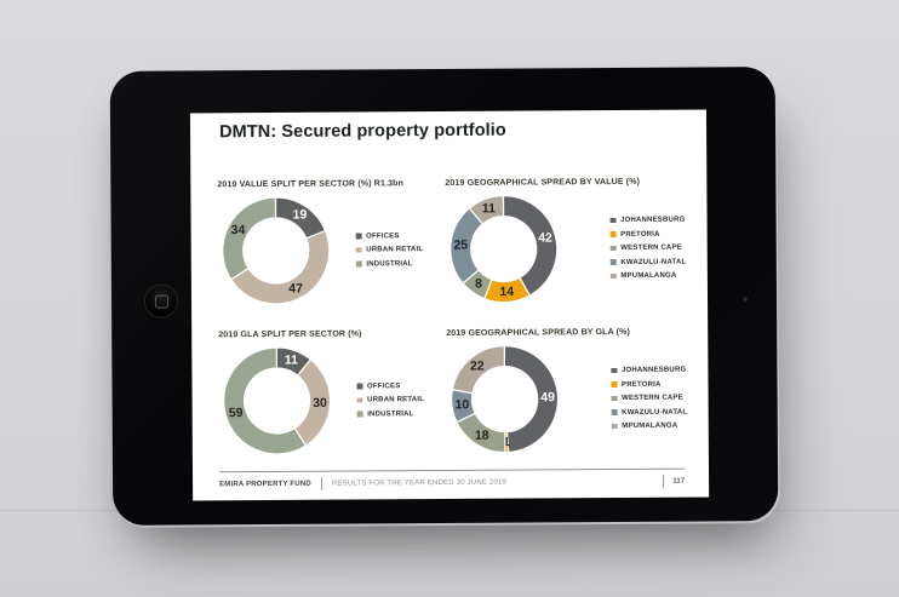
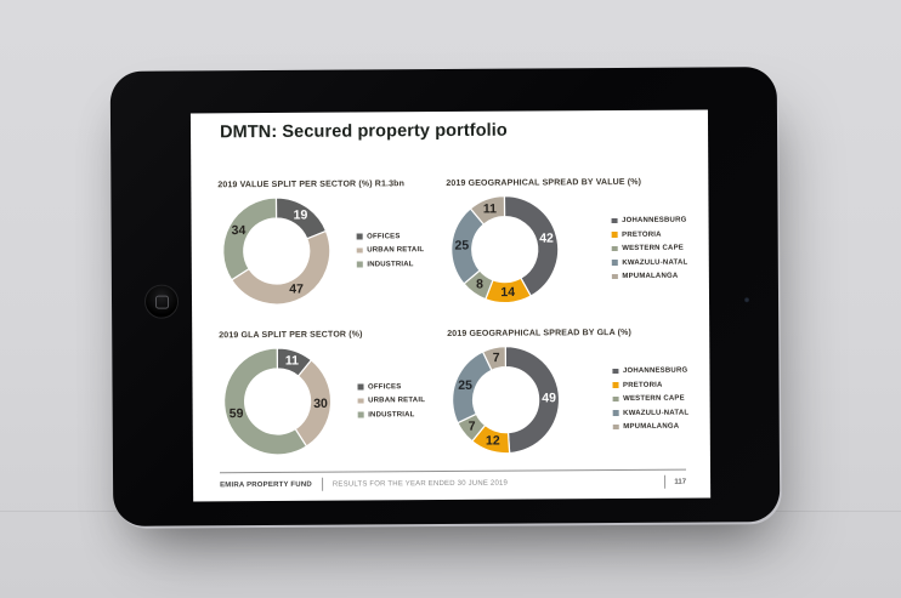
2019 GEOGRAPHICAL SPREAD BY GLA (%)/PRETORIA: 1 -> 12
2019 GEOGRAPHICAL SPREAD BY GLA (%)/WESTERN CAPE: 18 -> 7
2019 GEOGRAPHICAL SPREAD BY GLA (%)/KWAZULU-NATAL: 10 -> 25
2019 GEOGRAPHICAL SPREAD BY GLA (%)/MPUMALANGA: 22 -> 7
